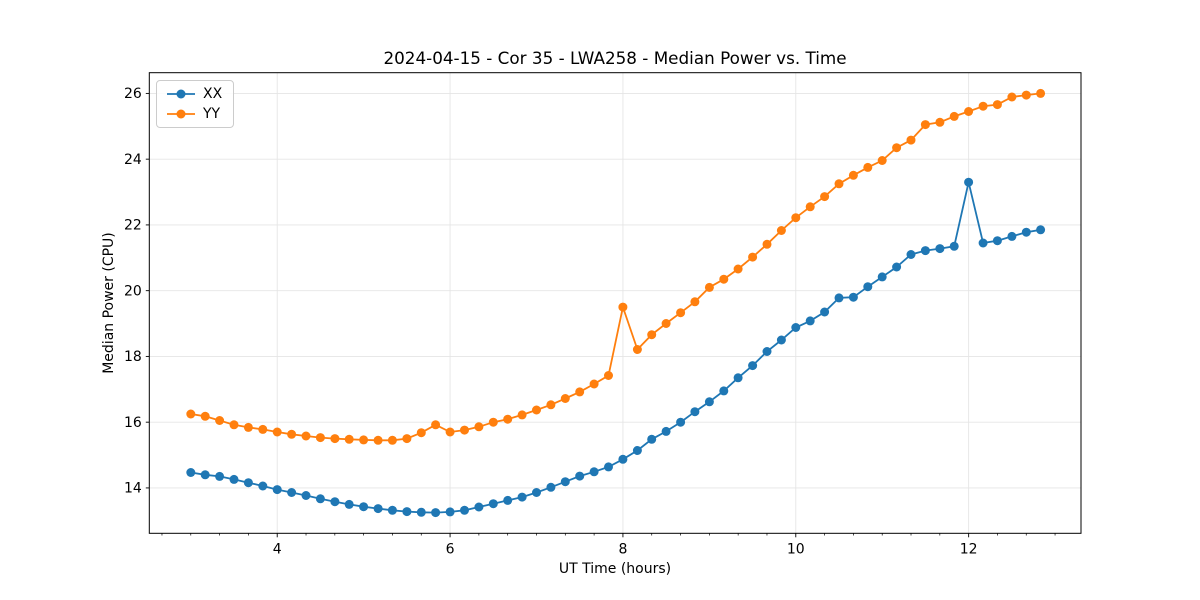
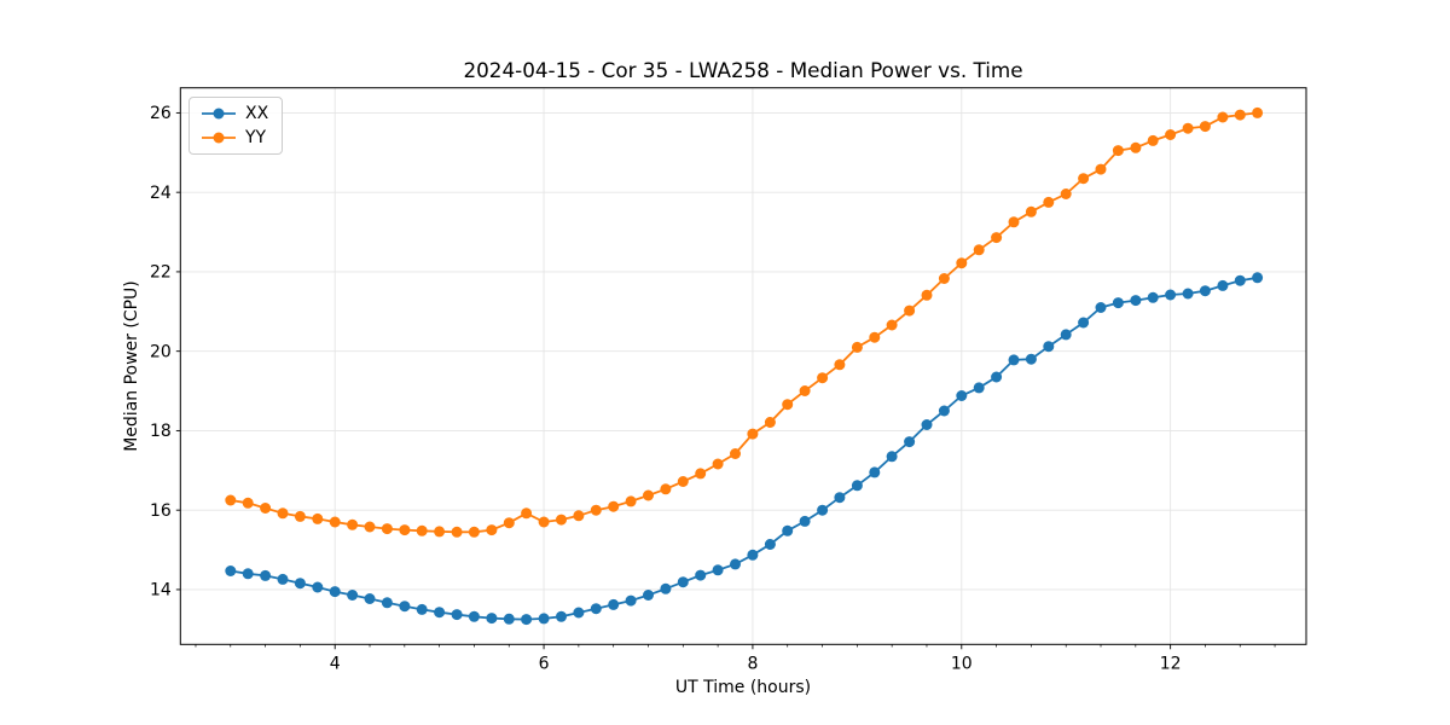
YY/8: 19.5 -> 17.9
XX/12: 23.3 -> 21.4
